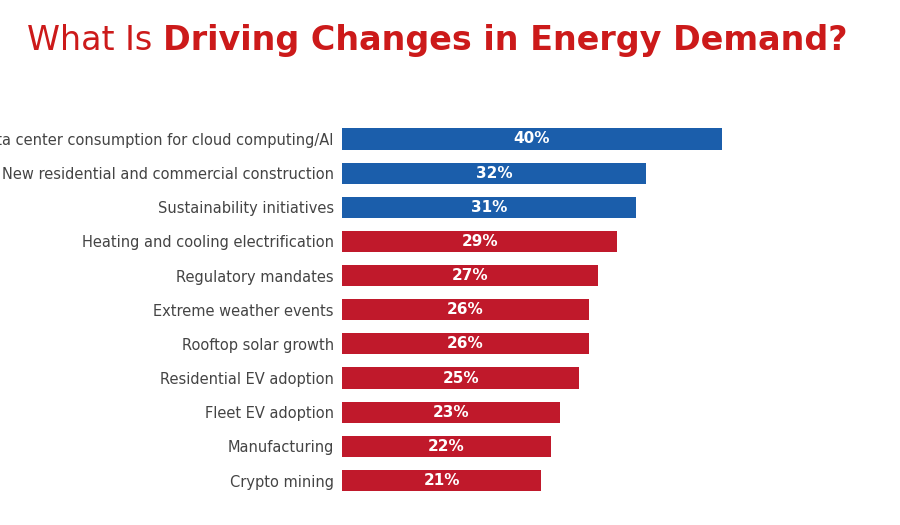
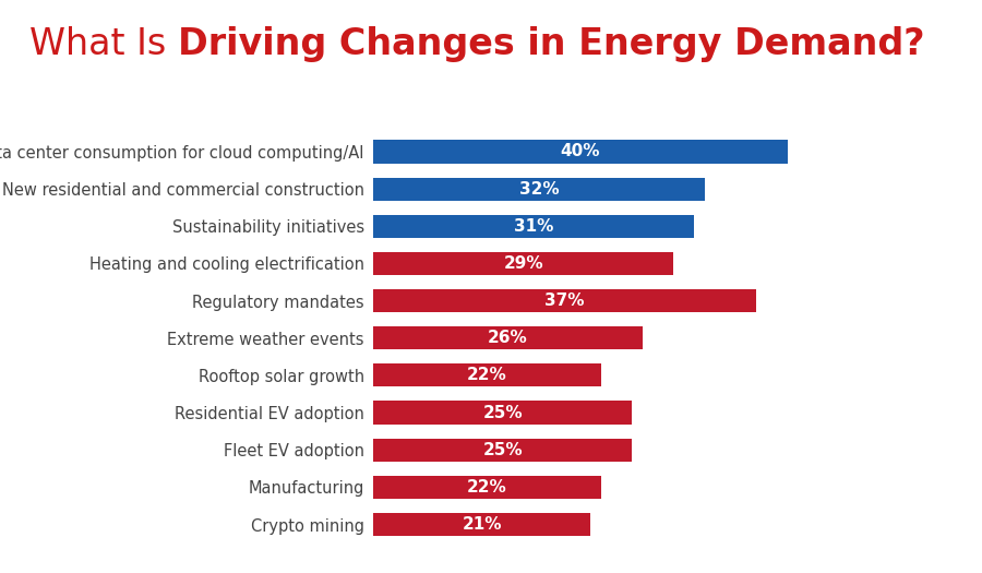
Regulatory mandates: 27% -> 37%
Rooftop solar growth: 26% -> 22%
Fleet EV adoption: 23% -> 25%
